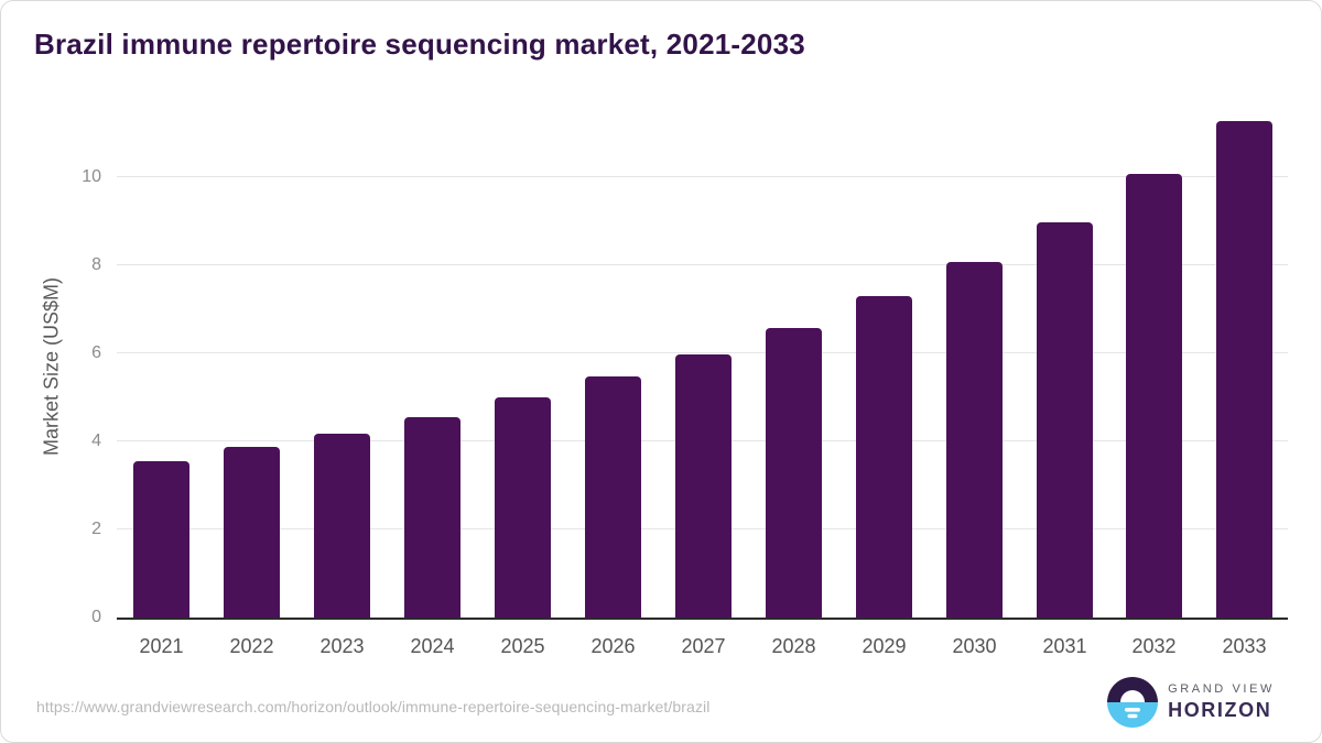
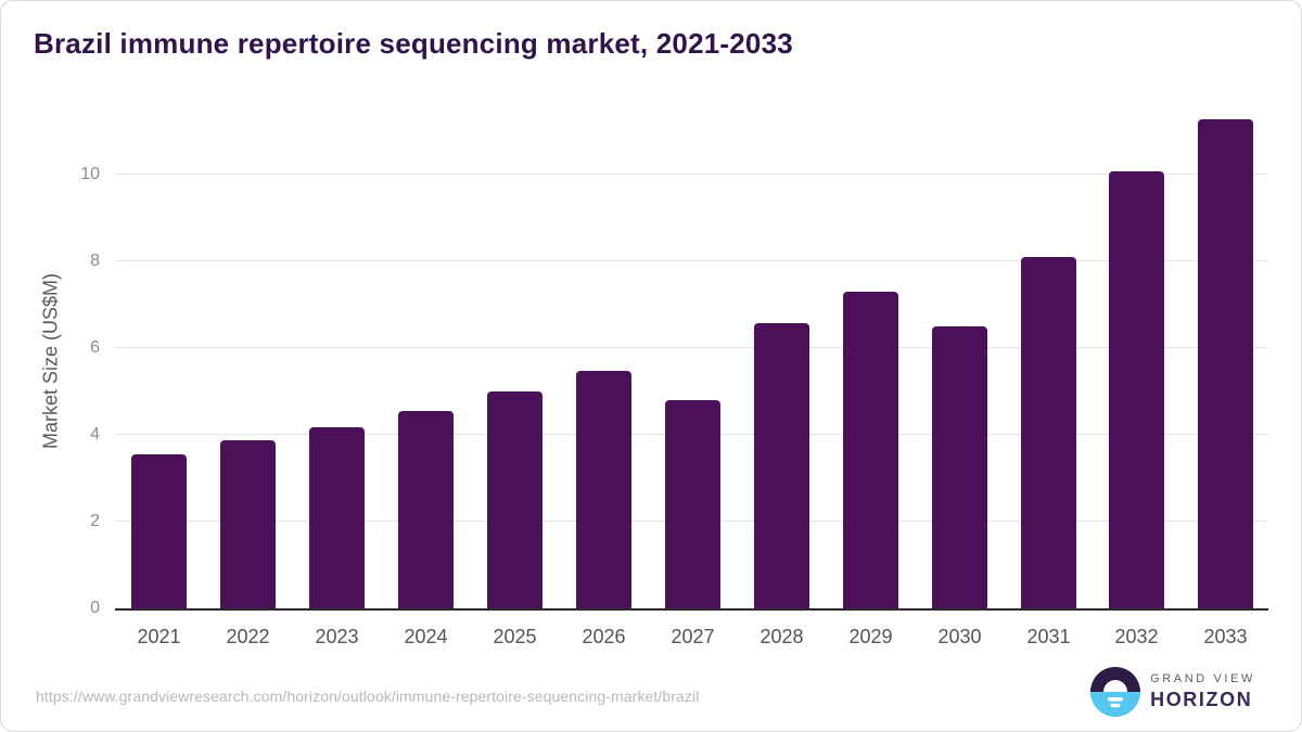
2027: 6.0 -> 4.8
2030: 8.1 -> 6.5
2031: 9.0 -> 8.1
